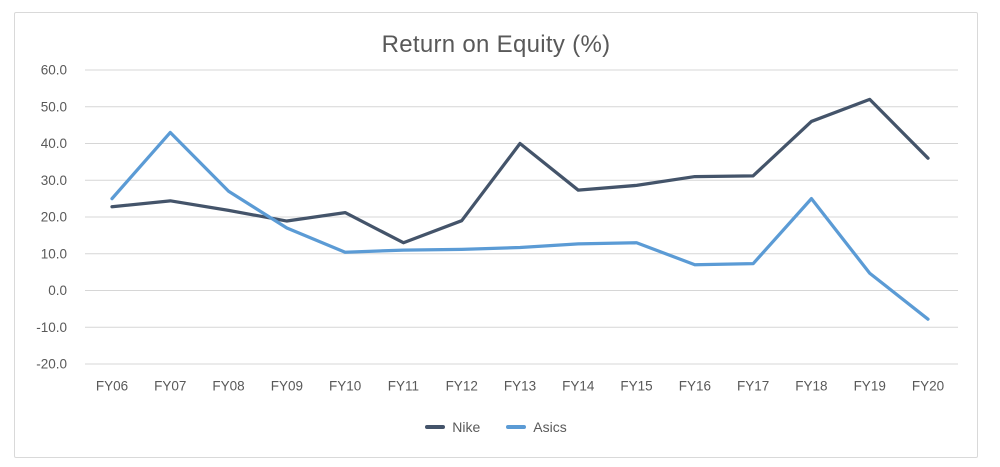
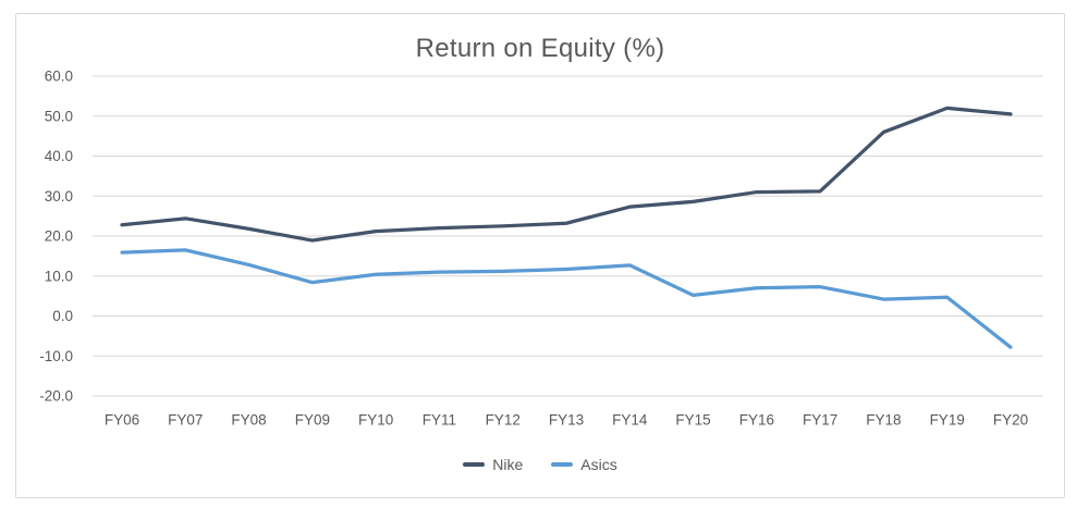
Asics/FY06: 25 -> 16
Asics/FY07: 43 -> 16
Asics/FY08: 27 -> 13
Asics/FY09: 17 -> 8
Nike/FY11: 13 -> 22
Nike/FY12: 19 -> 22
Nike/FY13: 40 -> 23
Asics/FY15: 13 -> 5
Asics/FY18: 25 -> 4
Nike/FY20: 36 -> 50
